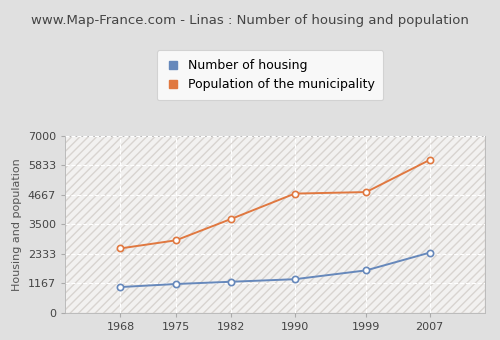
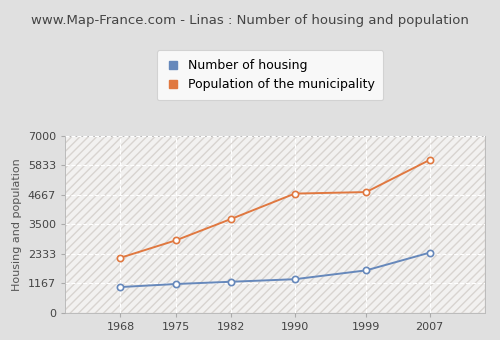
Population of the municipality/1968: 2550 -> 2180
